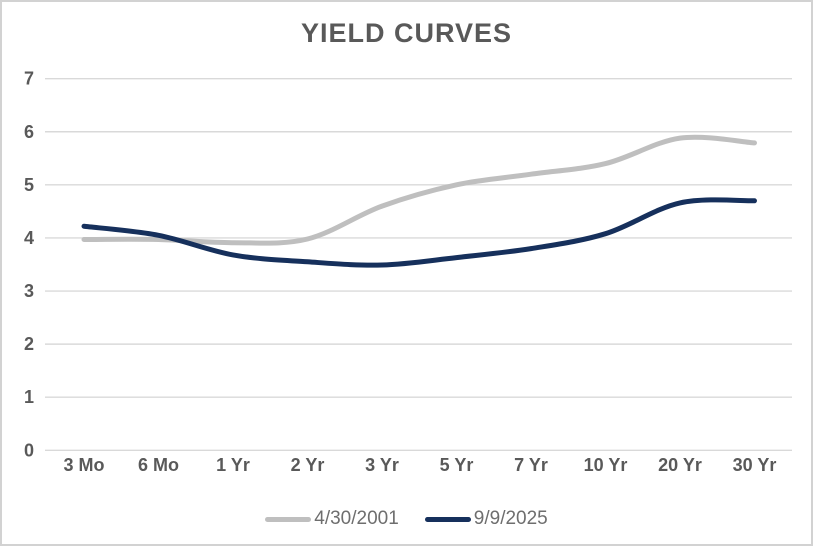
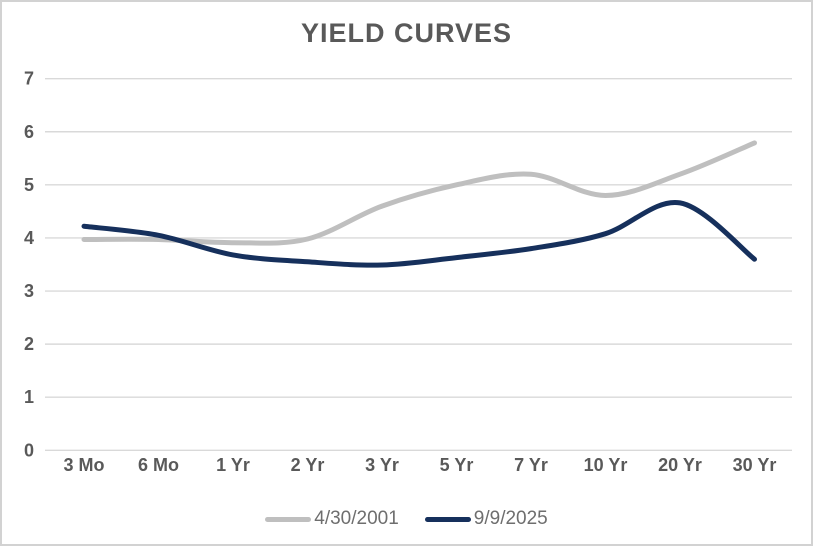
4/30/2001/10 Yr: 5.4 -> 4.8
4/30/2001/20 Yr: 5.9 -> 5.2
9/9/2025/30 Yr: 4.7 -> 3.6
